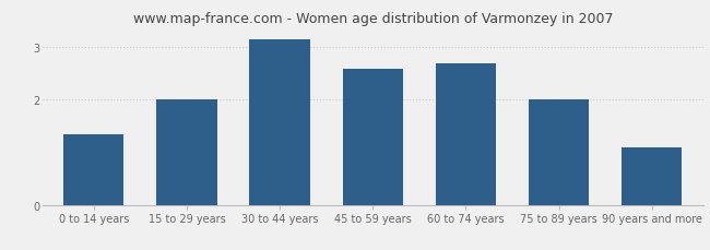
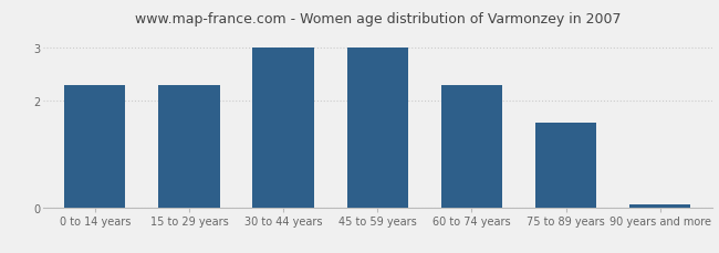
0 to 14 years: 1.35 -> 2.30
15 to 29 years: 2.00 -> 2.30
30 to 44 years: 3.15 -> 3.00
45 to 59 years: 2.60 -> 3.00
60 to 74 years: 2.70 -> 2.30
75 to 89 years: 2.00 -> 1.60
90 years and more: 1.10 -> 0.05
